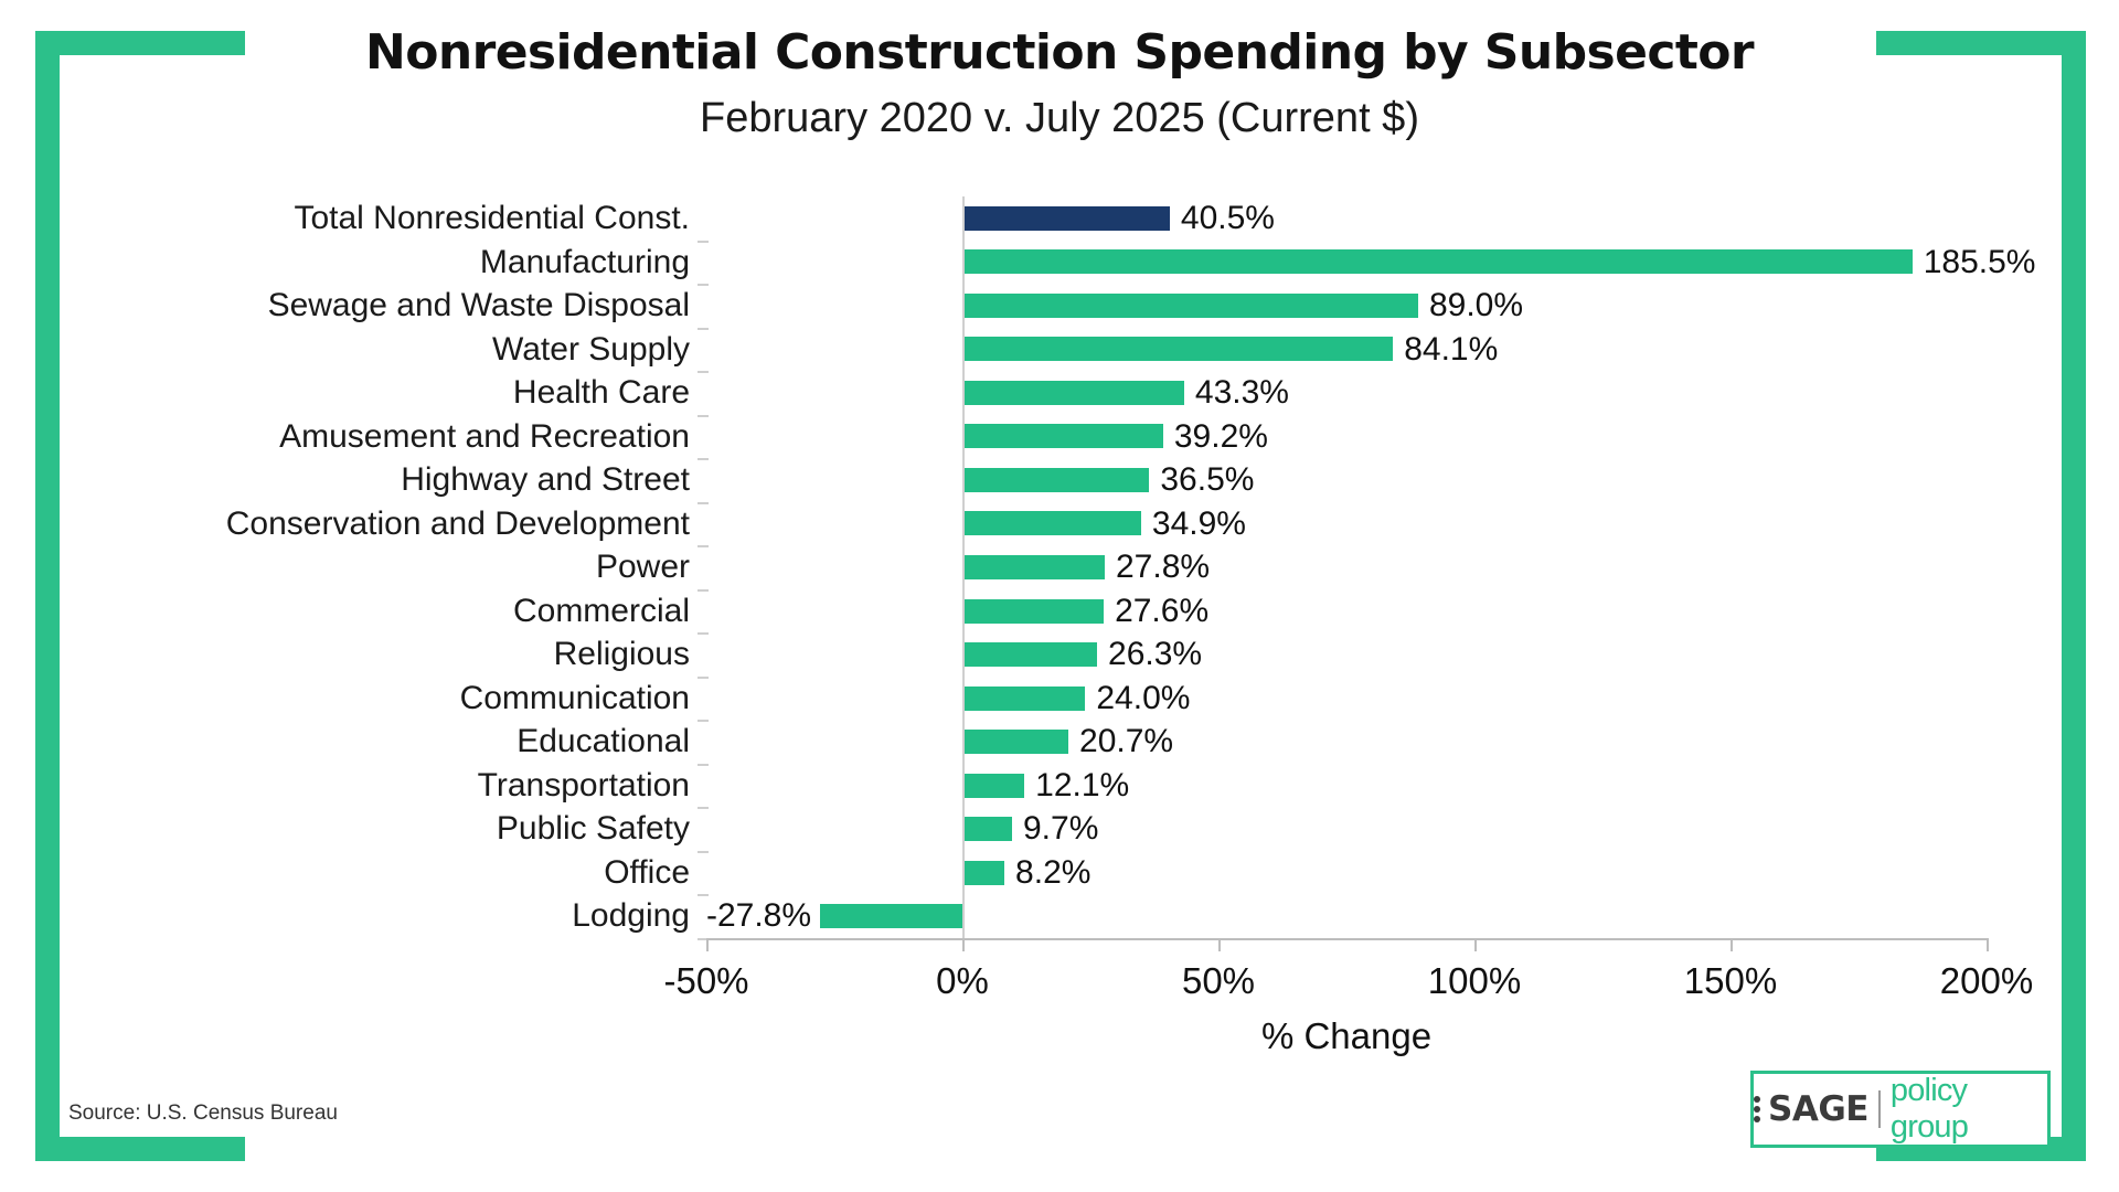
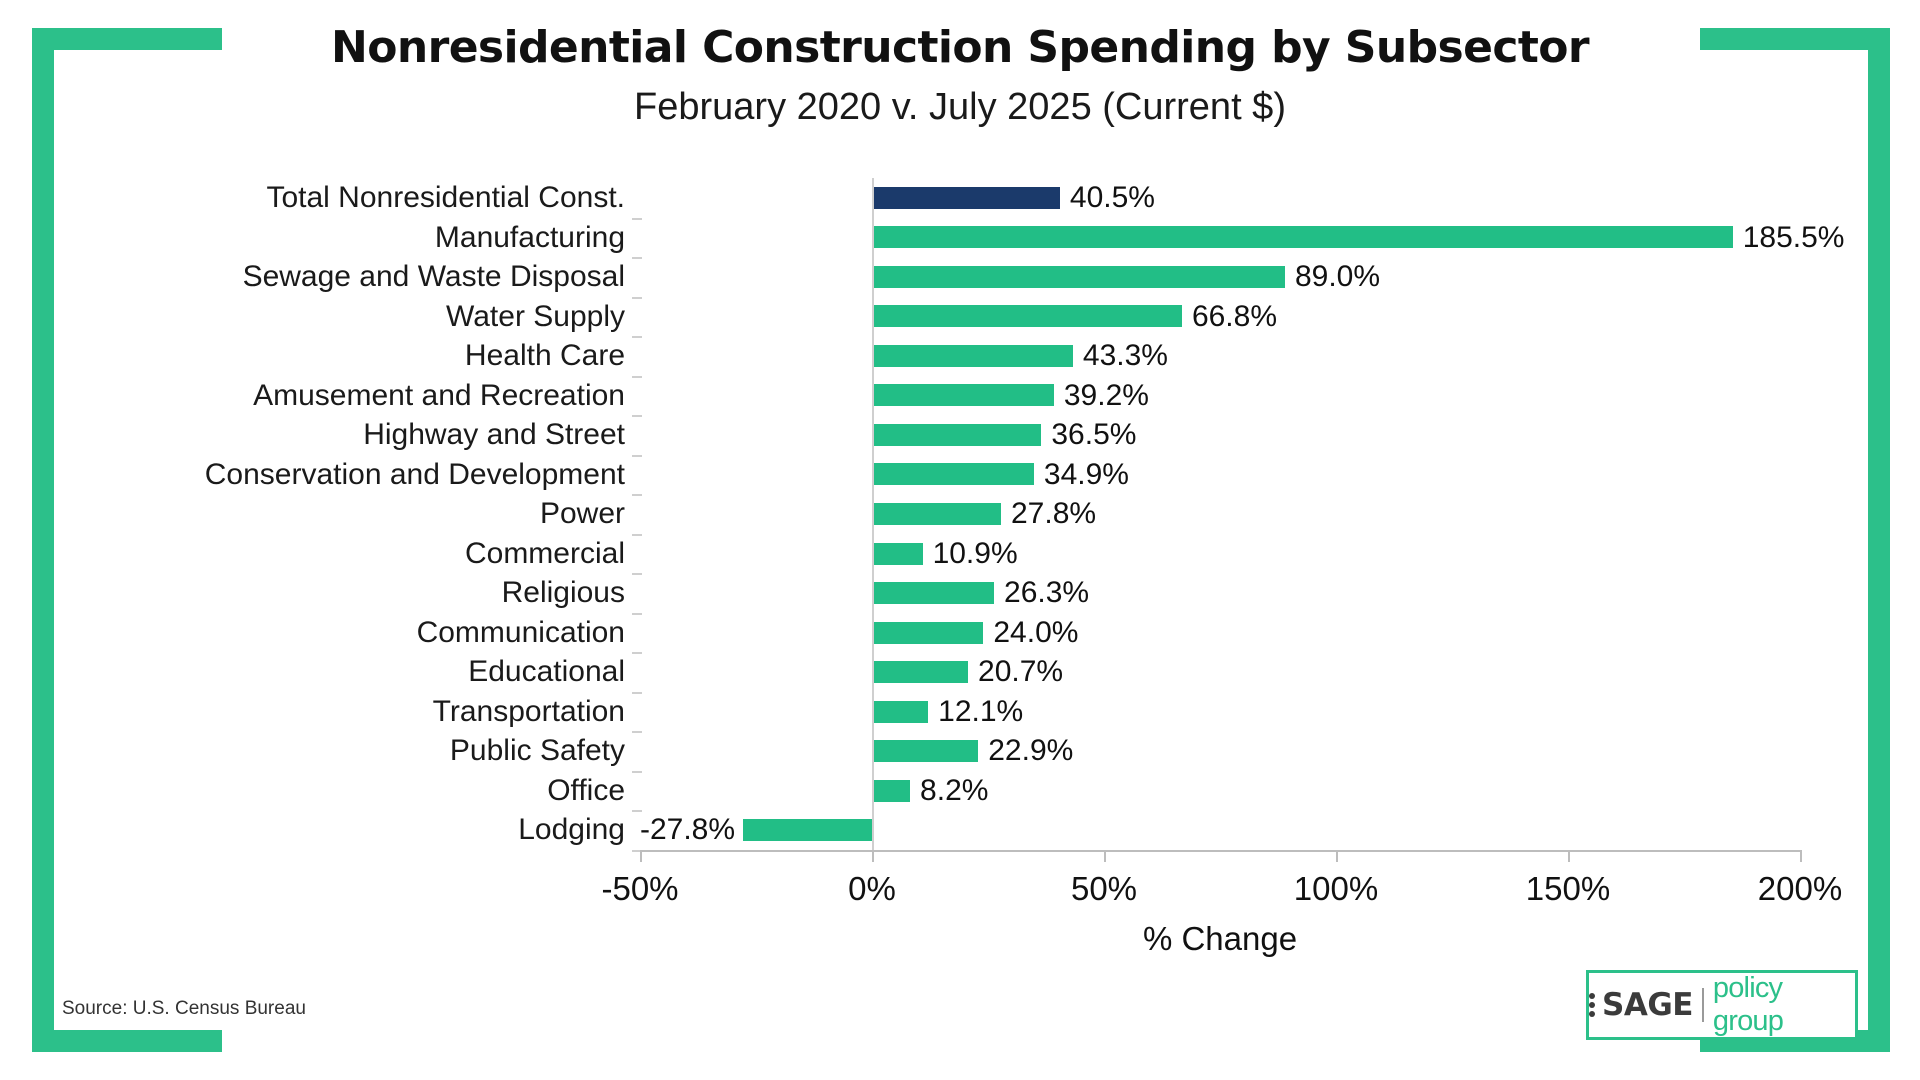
Water Supply: 84.1% -> 66.8%
Commercial: 27.6% -> 10.9%
Public Safety: 9.7% -> 22.9%
